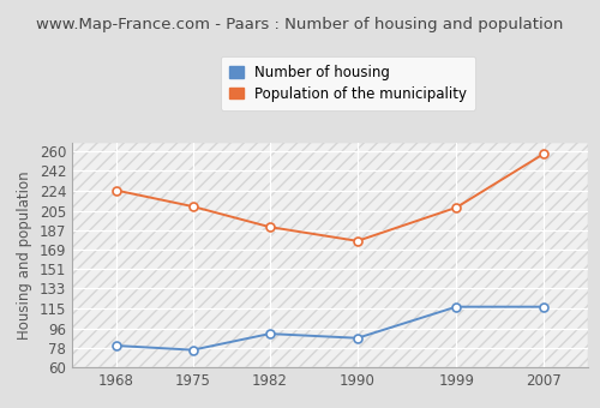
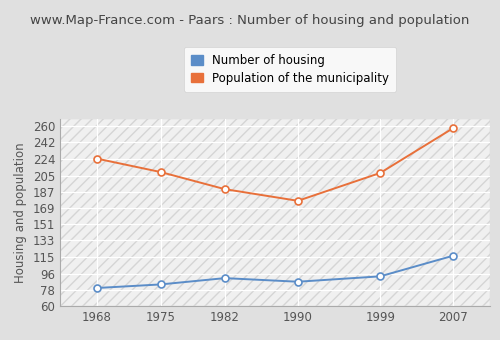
Number of housing/1975: 76 -> 84
Number of housing/1999: 116 -> 93
